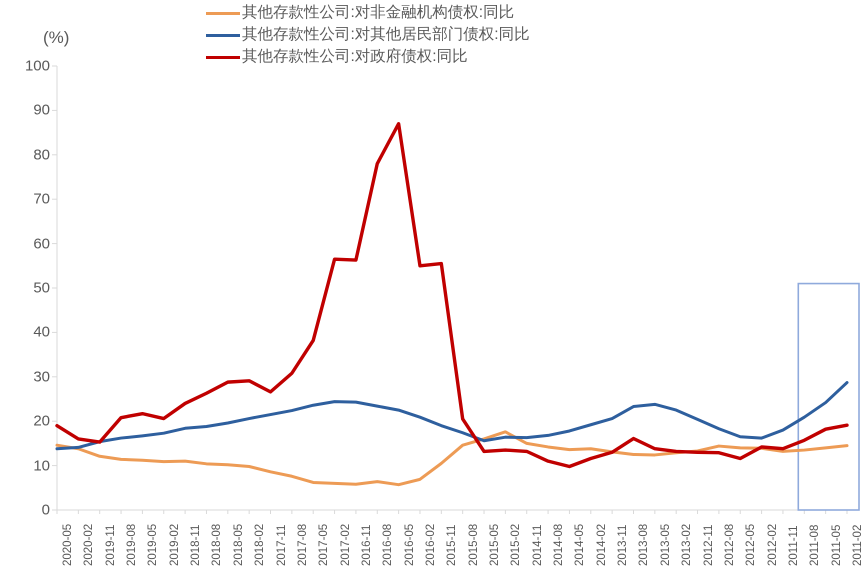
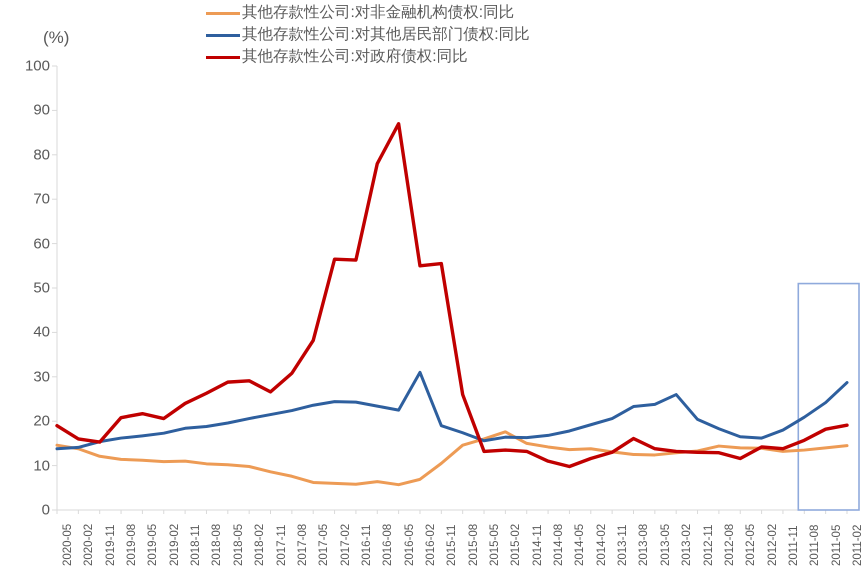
其他存款性公司:对其他居民部门债权:同比/2016-02: 21 -> 31
其他存款性公司:对政府债权:同比/2015-08: 20 -> 26
其他存款性公司:对其他居民部门债权:同比/2013-02: 22 -> 26
